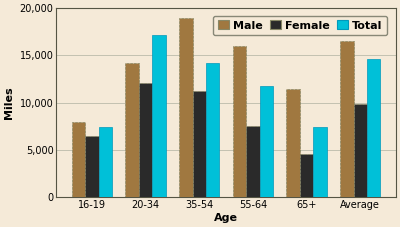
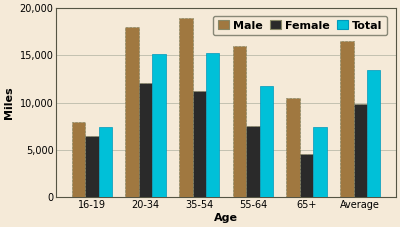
Male/20-34: 14,200 -> 18,000
Total/20-34: 17,200 -> 15,200
Total/35-54: 14,200 -> 15,300
Male/65+: 11,400 -> 10,500
Total/Average: 14,600 -> 13,500
